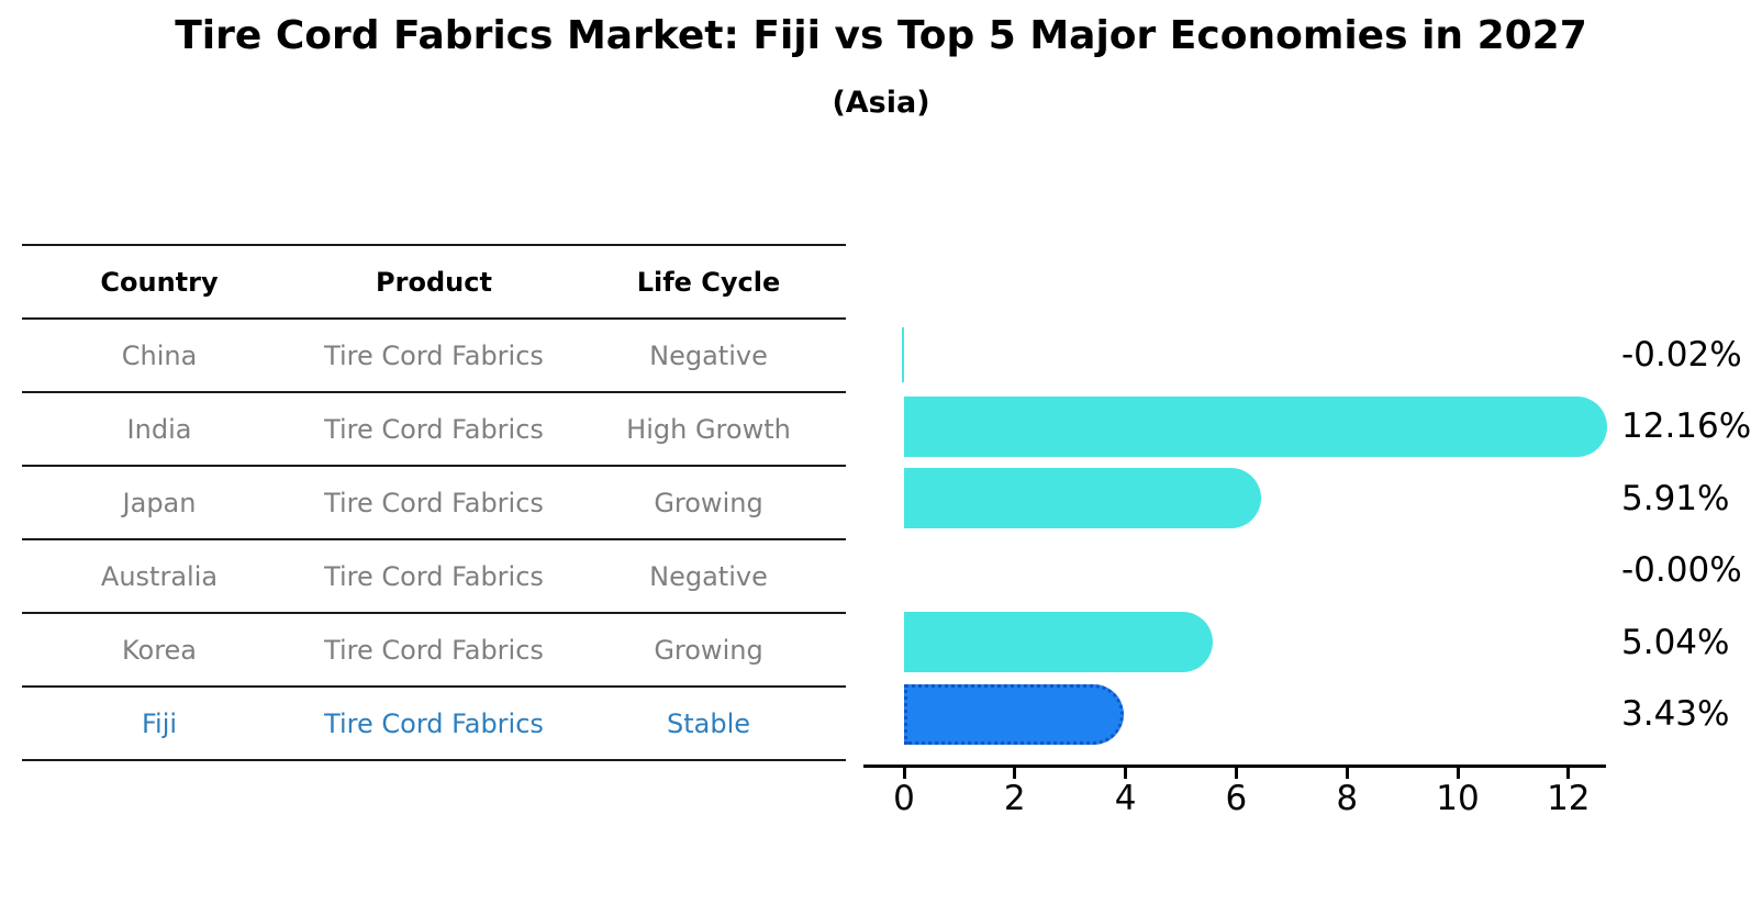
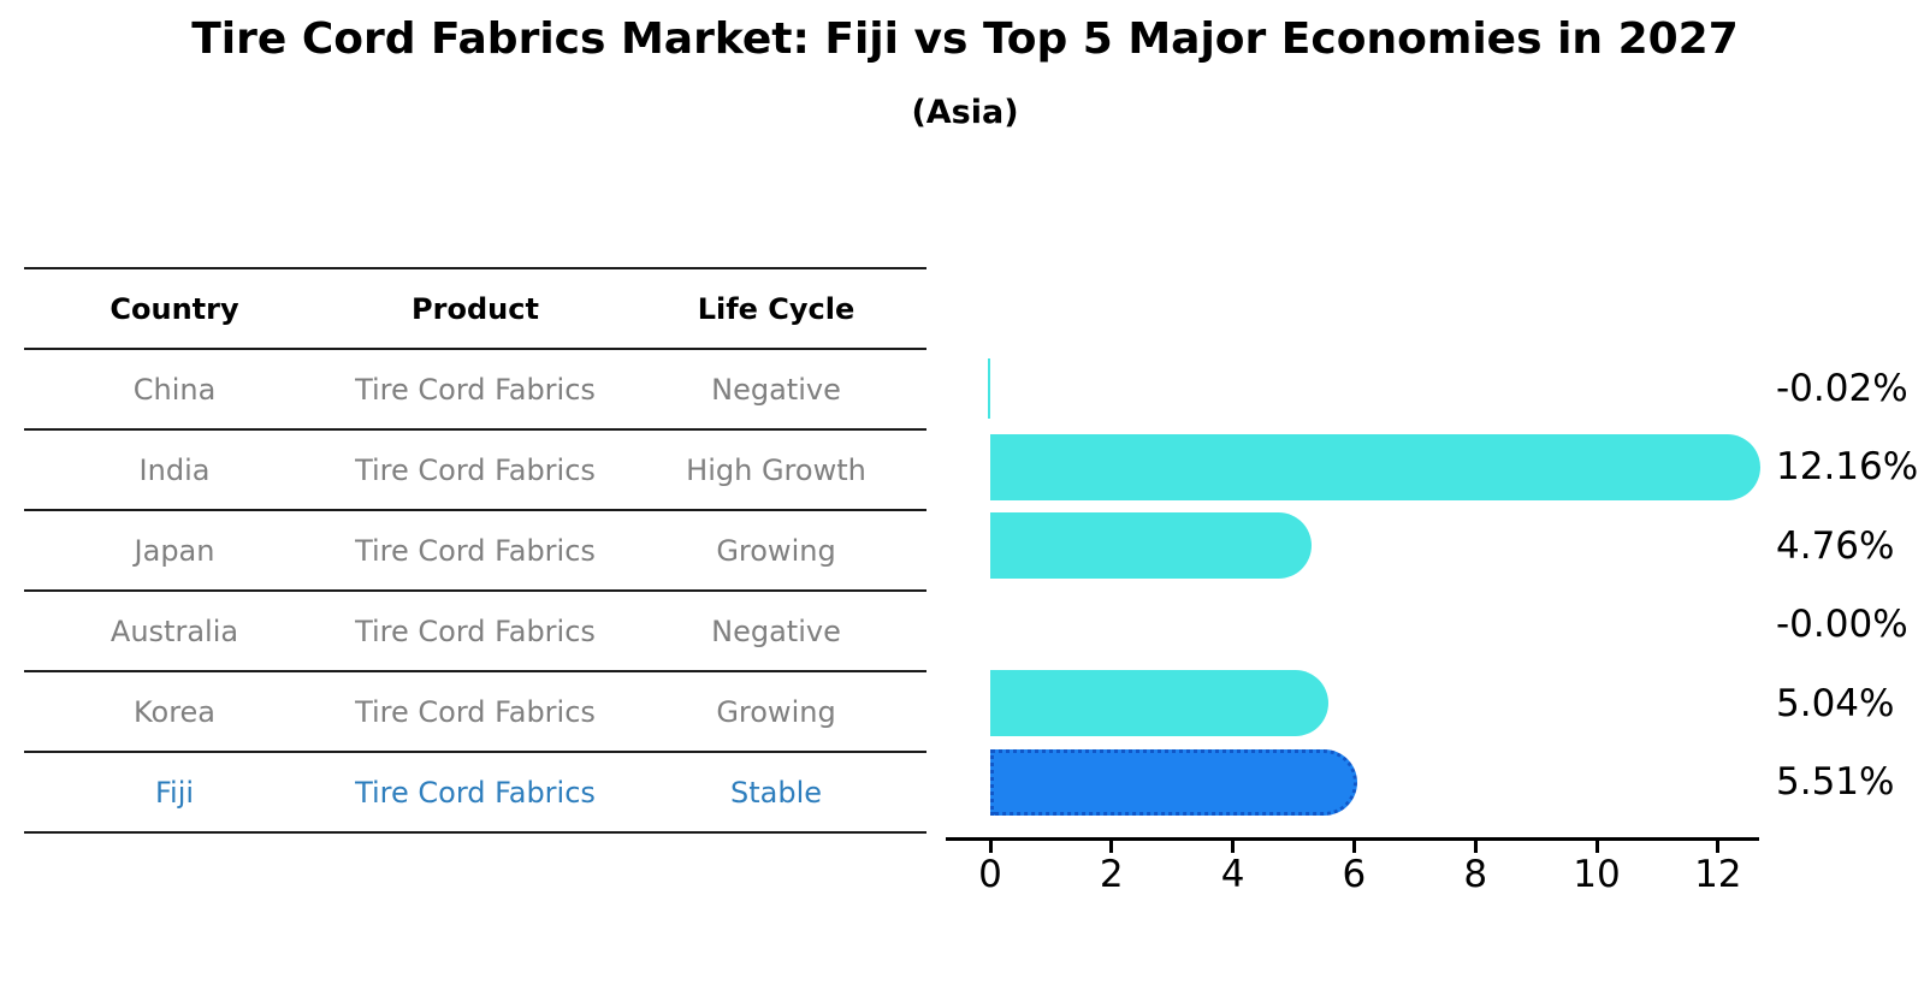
Japan: 5.91% -> 4.76%
Fiji: 3.43% -> 5.51%
